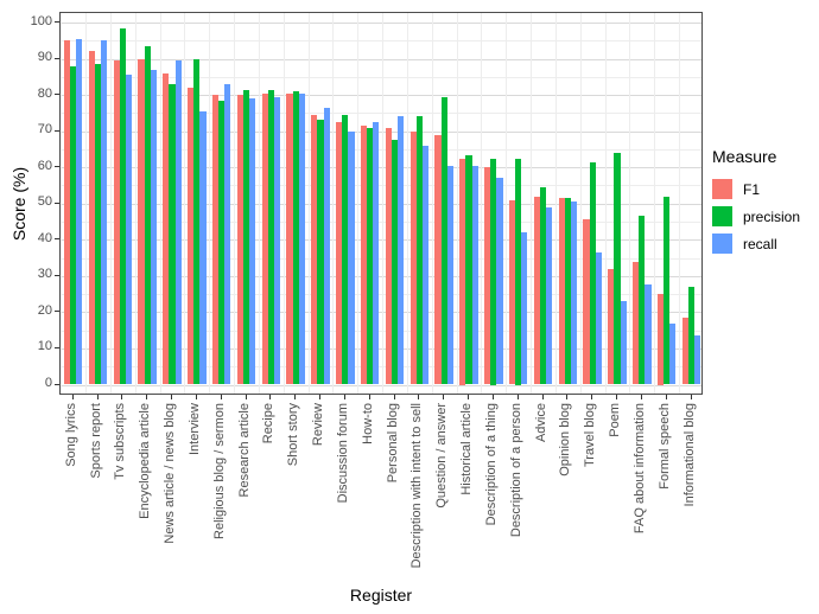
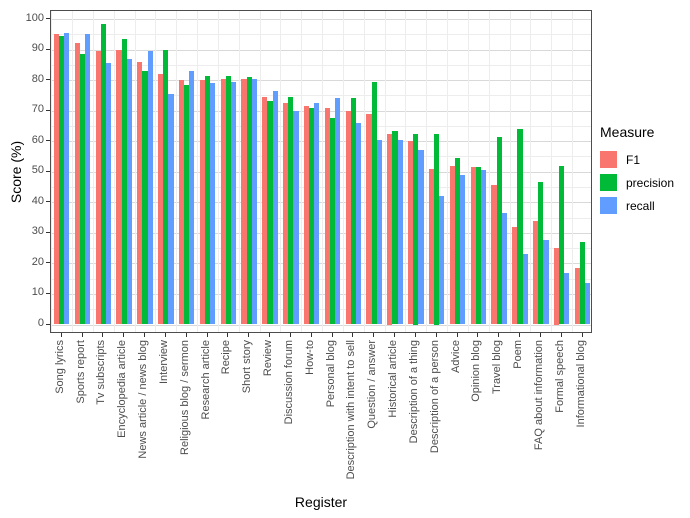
precision/Song lyrics: 88 -> 94
